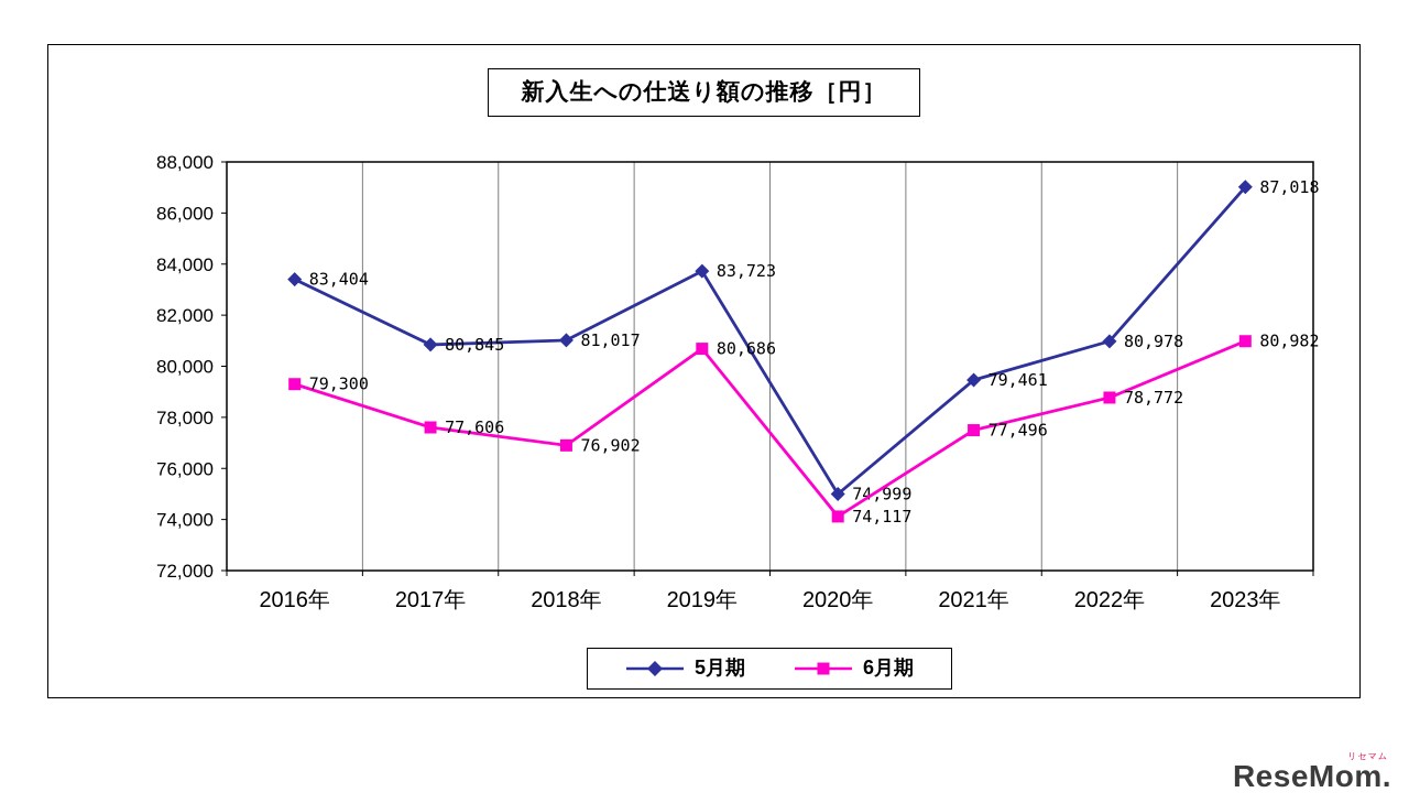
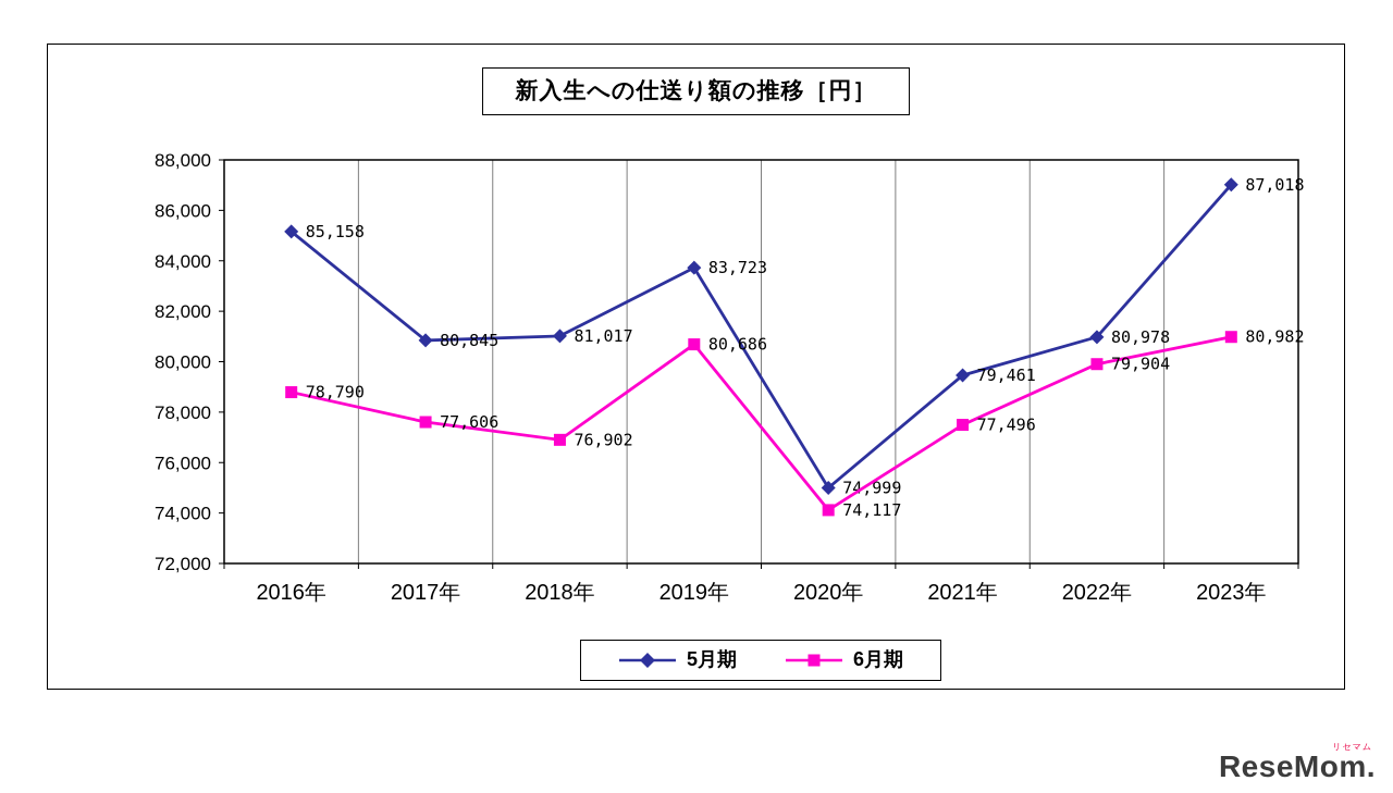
5月期/2016年: 83,404 -> 85,158
6月期/2016年: 79,300 -> 78,790
6月期/2022年: 78,772 -> 79,904
